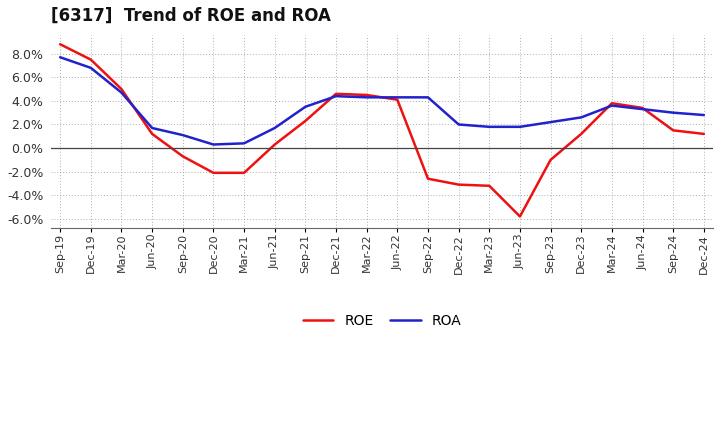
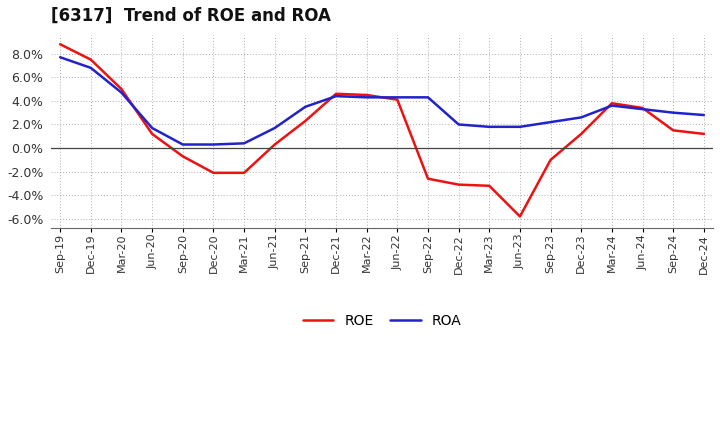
ROA/Sep-20: 1.1% -> 0.3%
